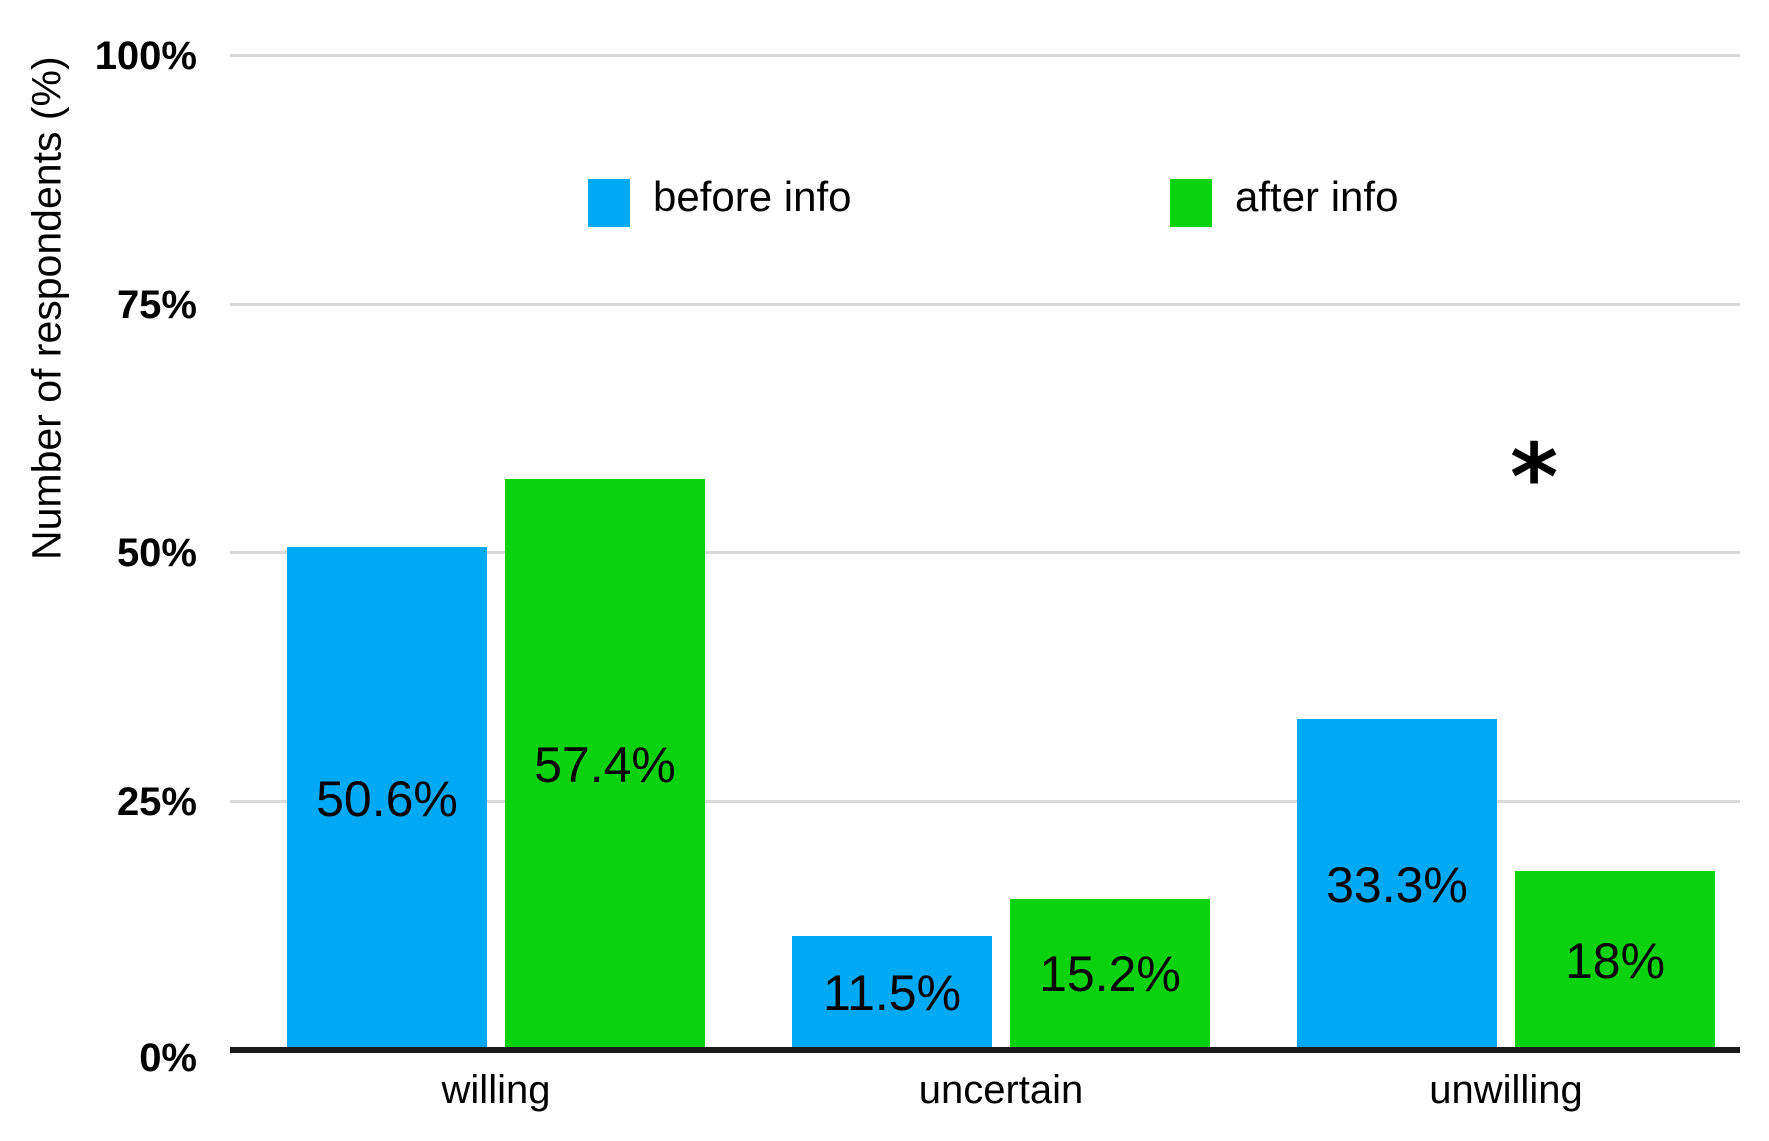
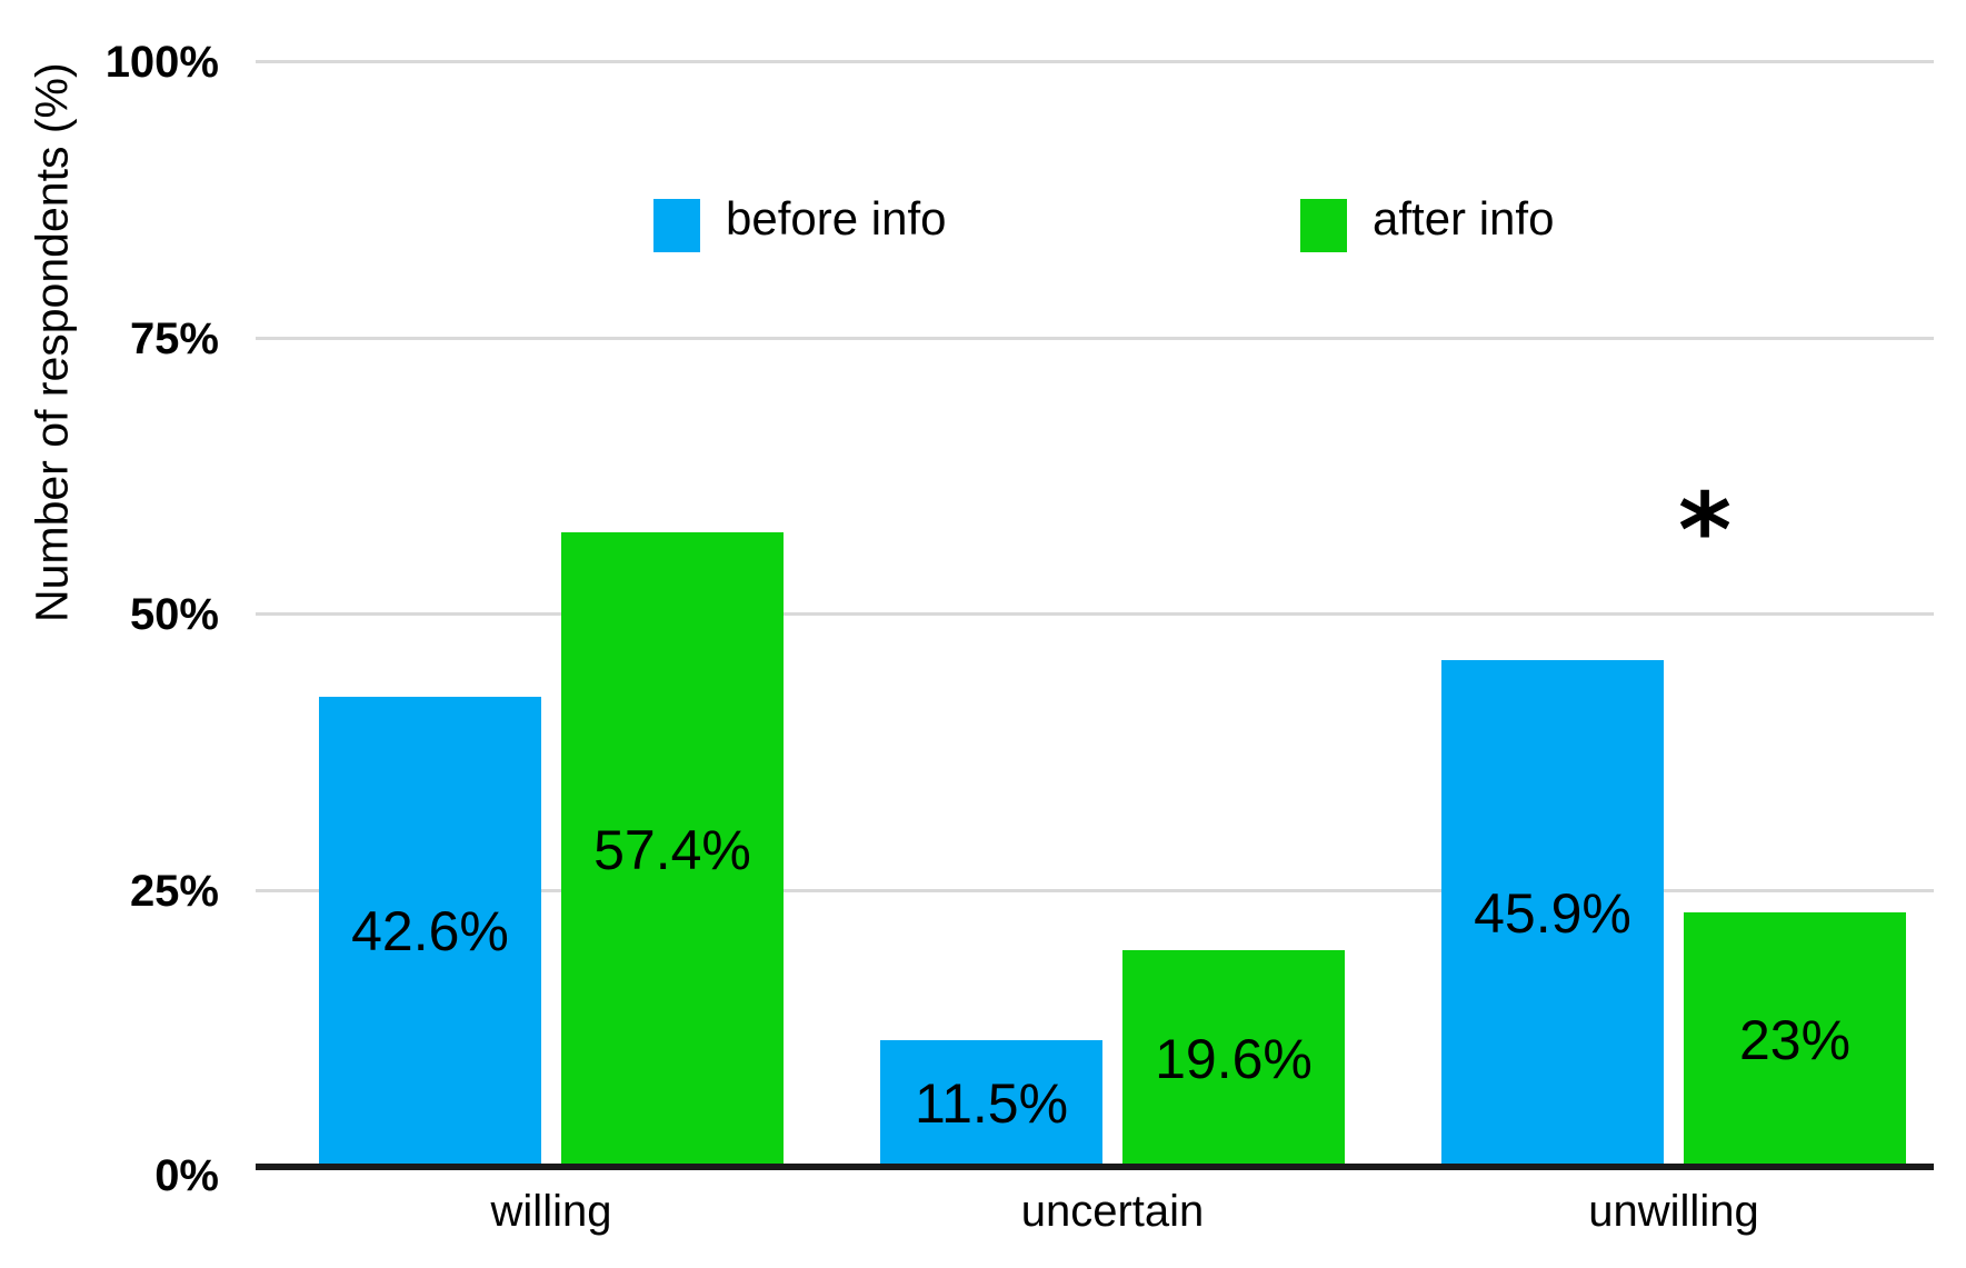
before info/willing: 50.6% -> 42.6%
after info/uncertain: 15.2% -> 19.6%
before info/unwilling: 33.3% -> 45.9%
after info/unwilling: 18% -> 23%
